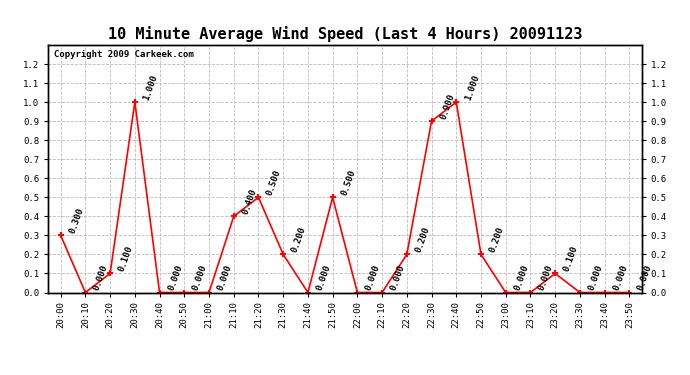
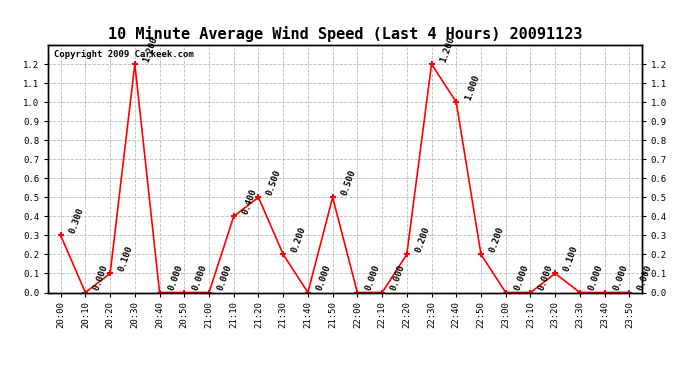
20:30: 1.0 -> 1.2
22:30: 0.9 -> 1.2
